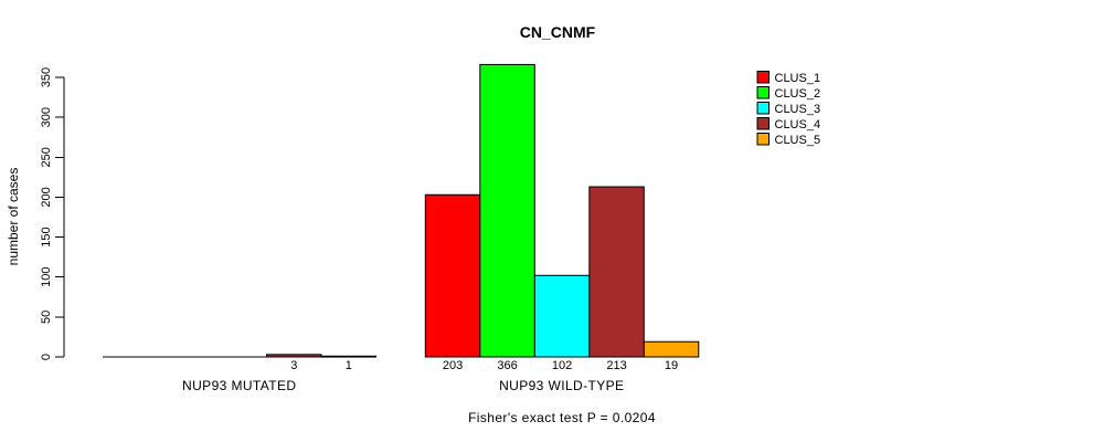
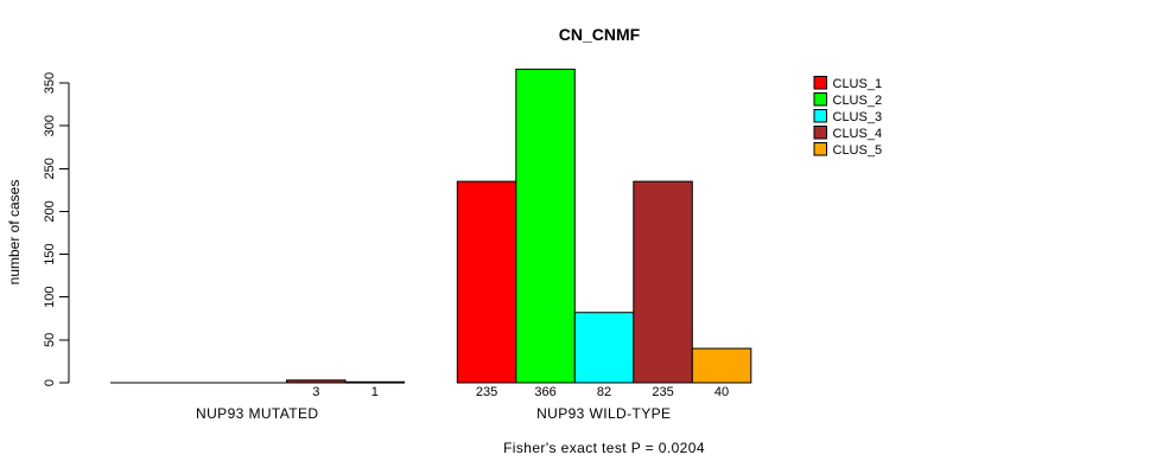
CLUS_1/NUP93 WILD-TYPE: 203 -> 235
CLUS_3/NUP93 WILD-TYPE: 102 -> 82
CLUS_4/NUP93 WILD-TYPE: 213 -> 235
CLUS_5/NUP93 WILD-TYPE: 19 -> 40
